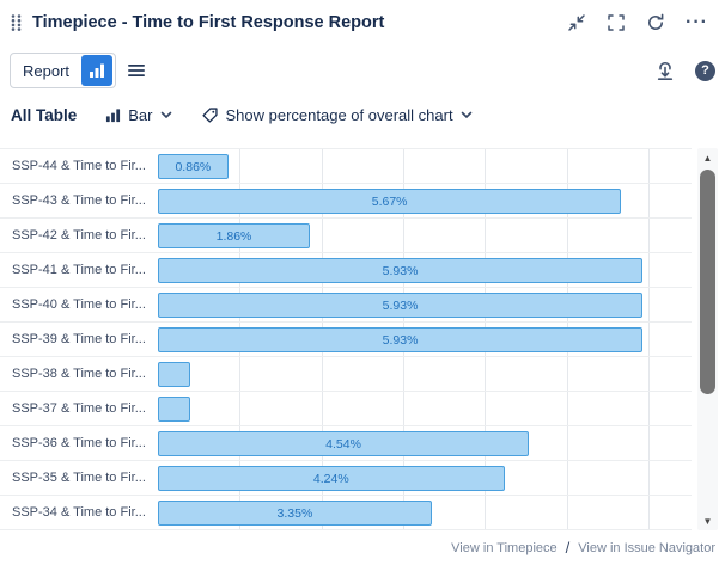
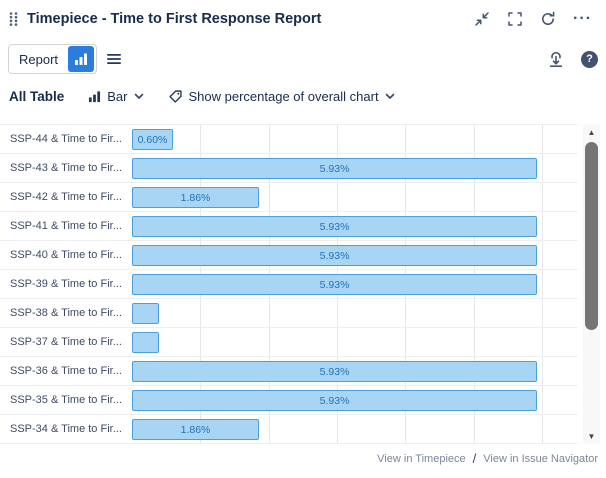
SSP-44 & Time to Fir...: 0.86% -> 0.60%
SSP-43 & Time to Fir...: 5.67% -> 5.93%
SSP-36 & Time to Fir...: 4.54% -> 5.93%
SSP-35 & Time to Fir...: 4.24% -> 5.93%
SSP-34 & Time to Fir...: 3.35% -> 1.86%
